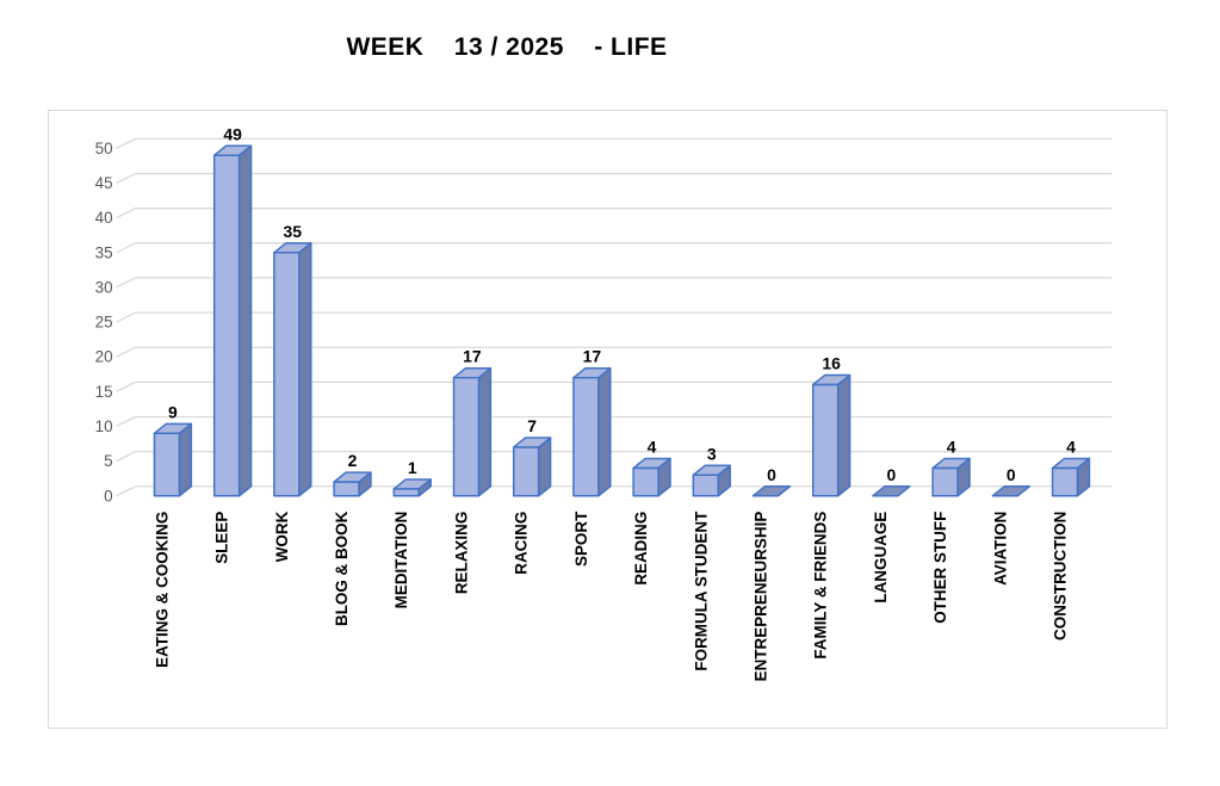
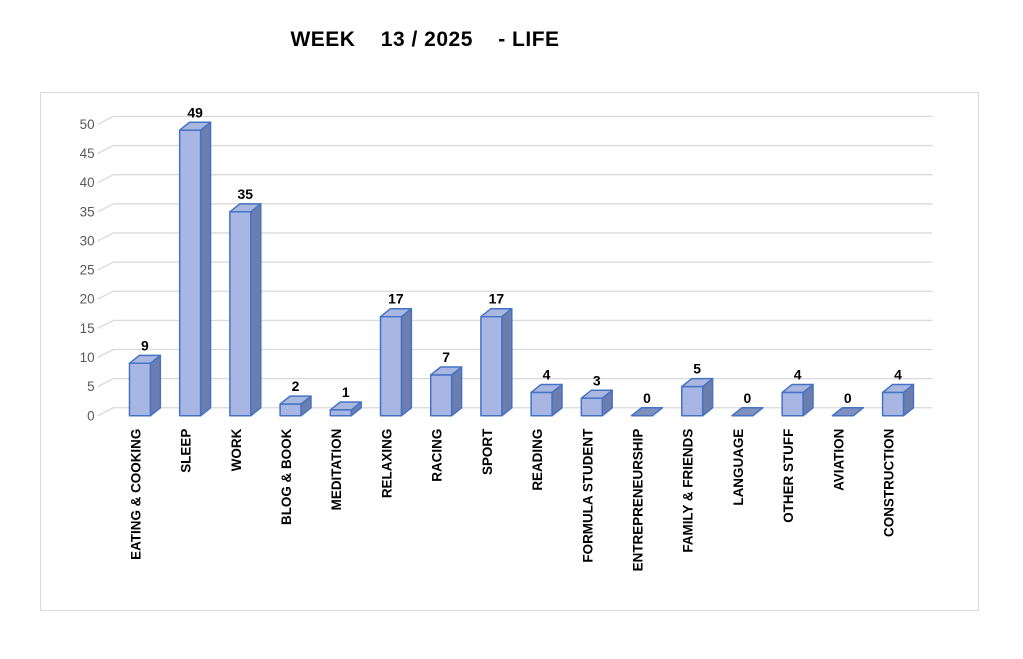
FAMILY & FRIENDS: 16 -> 5
